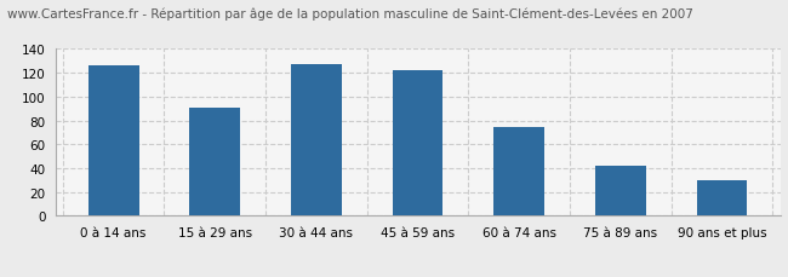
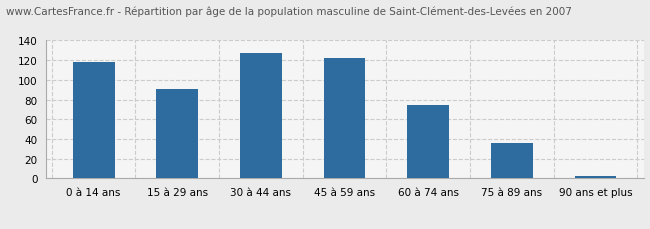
0 à 14 ans: 126 -> 118
75 à 89 ans: 42 -> 36
90 ans et plus: 30 -> 2
